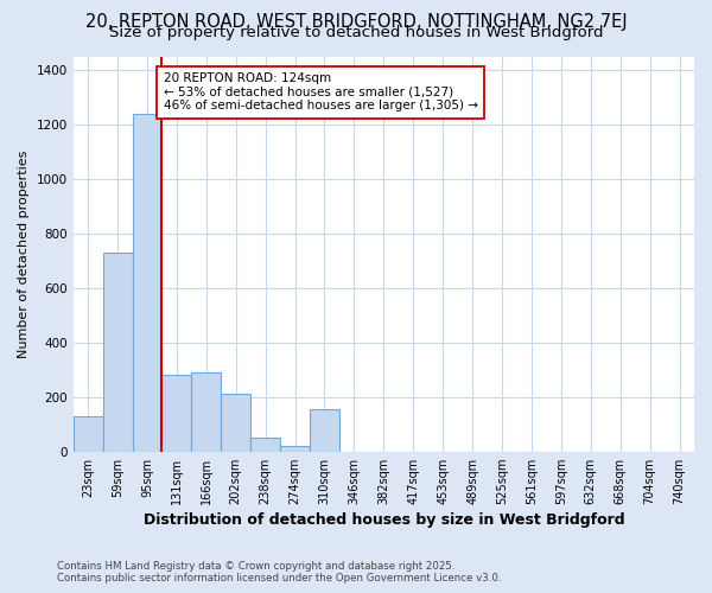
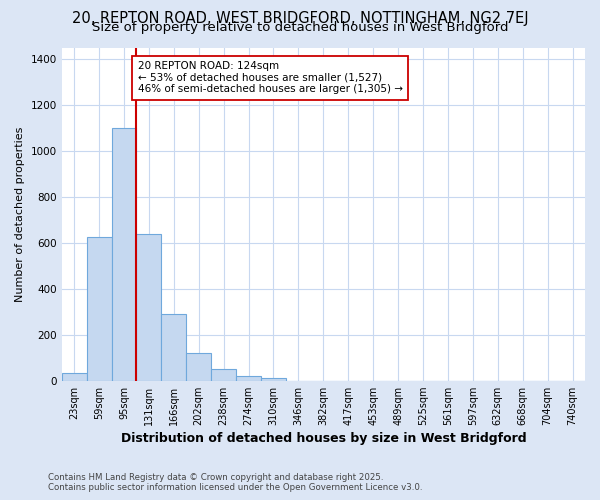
23sqm: 130 -> 35
59sqm: 730 -> 625
95sqm: 1240 -> 1100
131sqm: 280 -> 640
202sqm: 210 -> 120
310sqm: 155 -> 10
